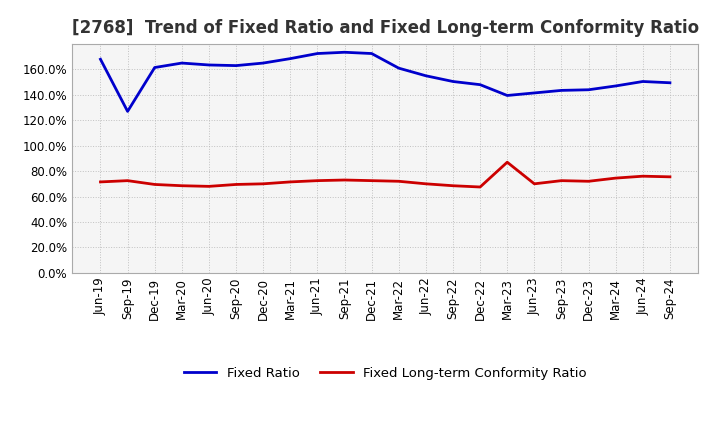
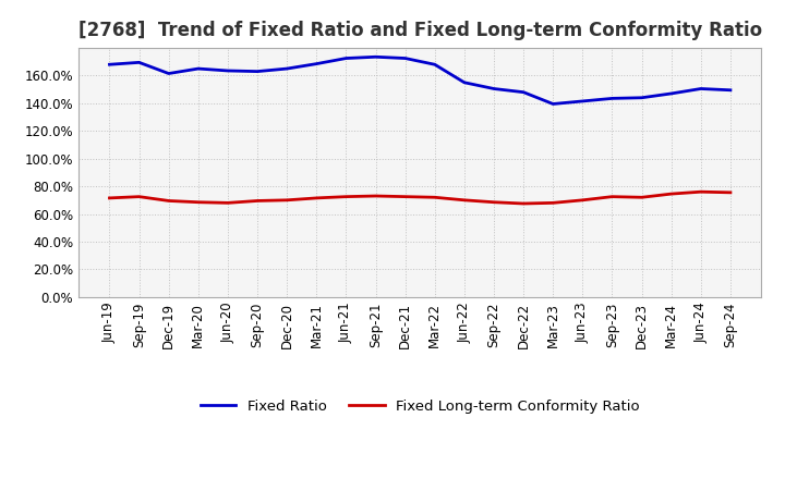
Fixed Ratio/Sep-19: 127% -> 170%
Fixed Ratio/Mar-22: 161% -> 168%
Fixed Long-term Conformity Ratio/Mar-23: 87% -> 68%
